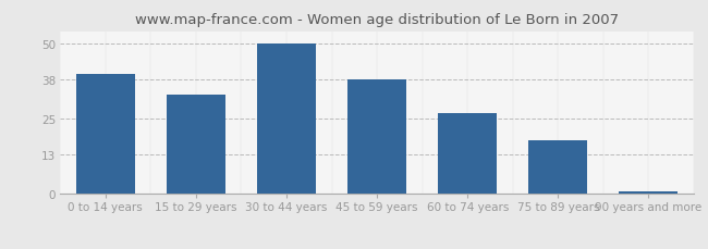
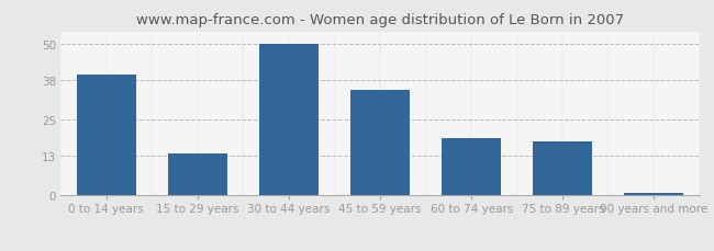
15 to 29 years: 33 -> 14
45 to 59 years: 38 -> 35
60 to 74 years: 27 -> 19
